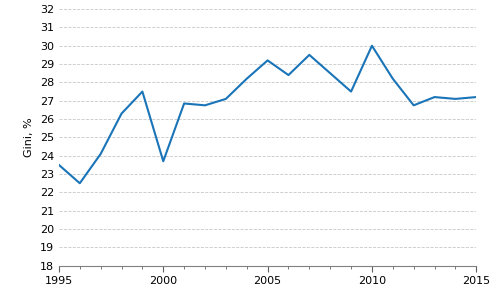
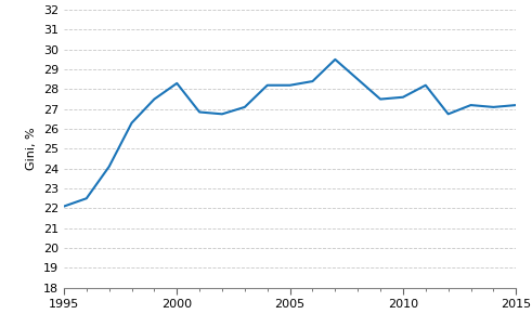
1995: 23.5 -> 22.1
2000: 23.7 -> 28.3
2005: 29.2 -> 28.2
2010: 30.0 -> 27.6
